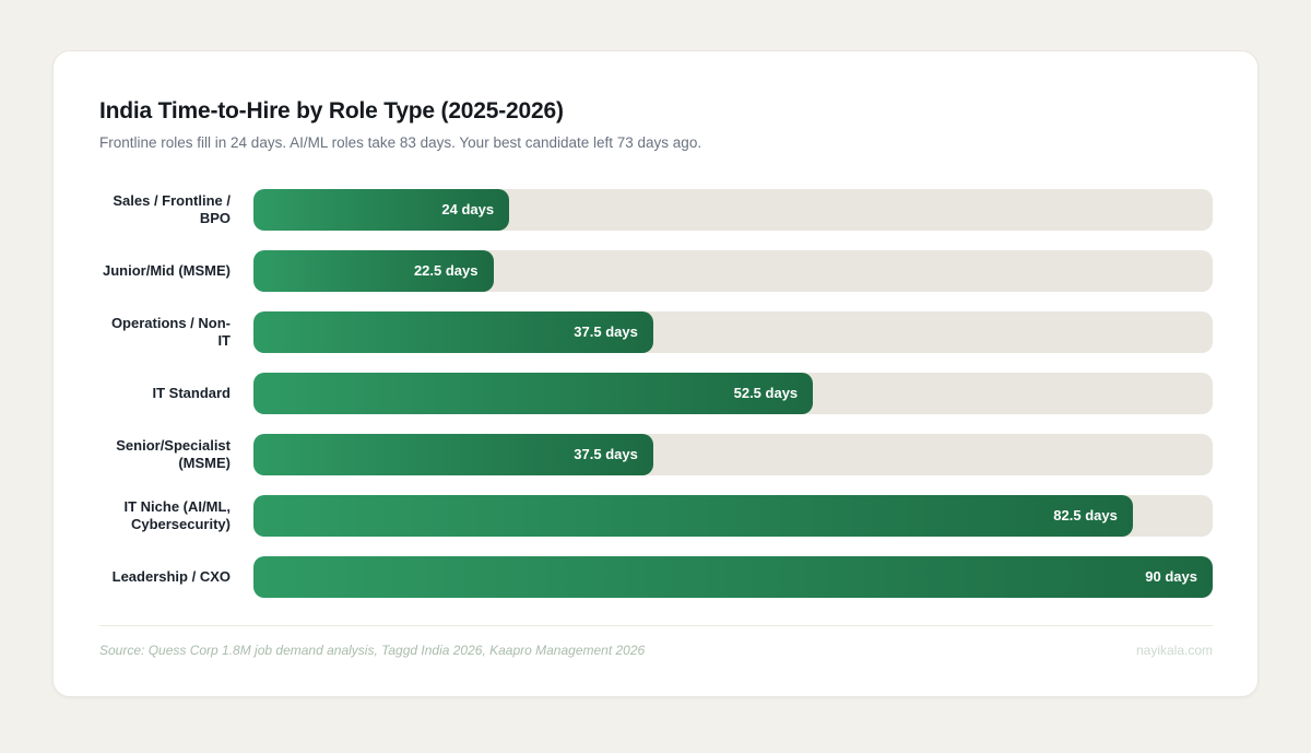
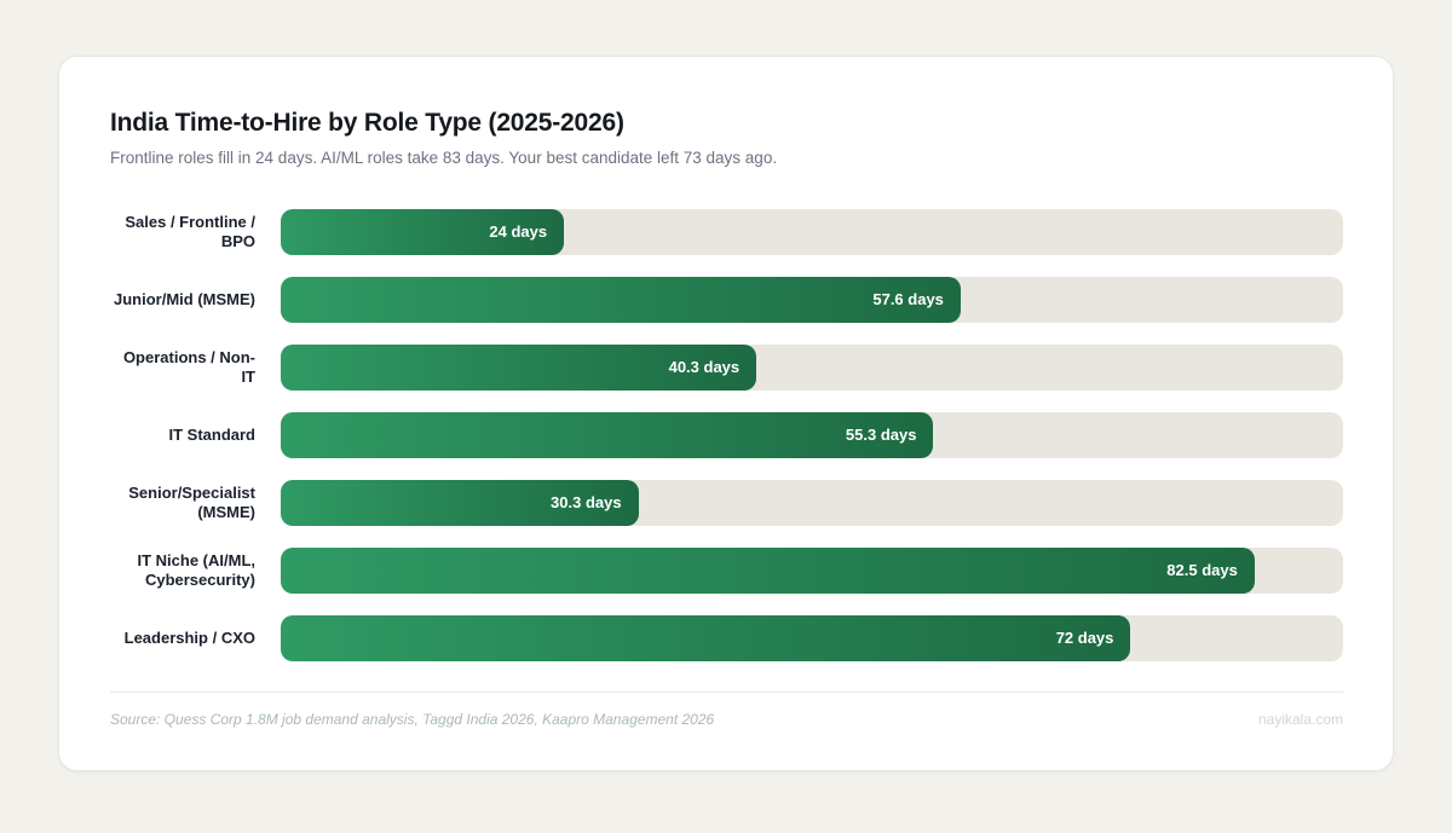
Junior/Mid (MSME): 22.5 -> 57.6
Operations / Non-IT: 37.5 -> 40.3
IT Standard: 52.5 -> 55.3
Senior/Specialist (MSME): 37.5 -> 30.3
Leadership / CXO: 90 -> 72
